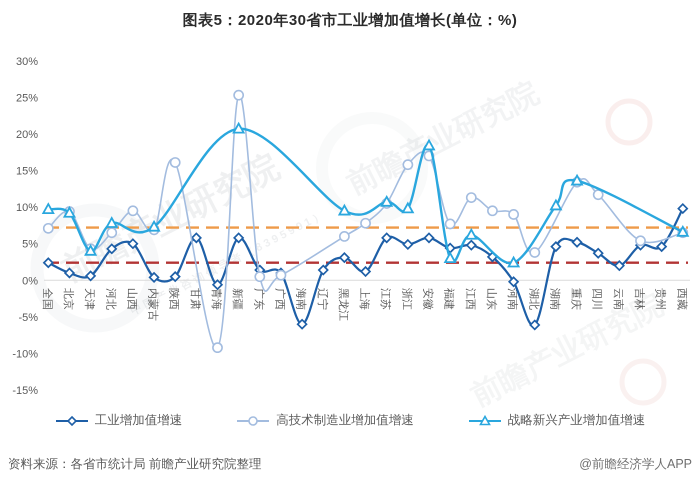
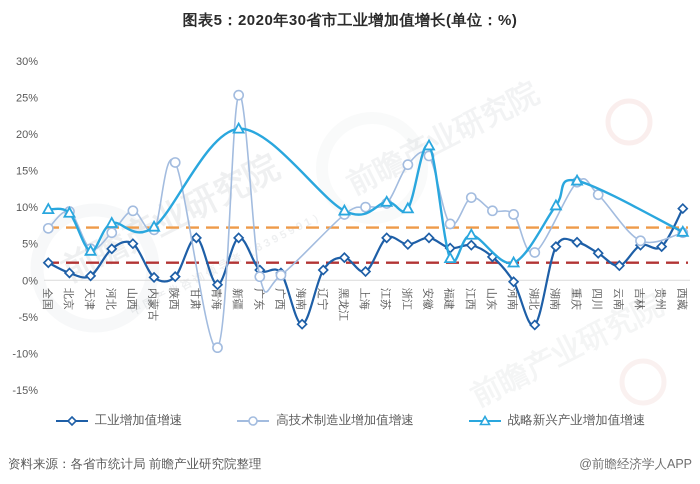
高技术制造业增加值增速/黑龙江: 6% -> 9%
高技术制造业增加值增速/上海: 8% -> 10%
